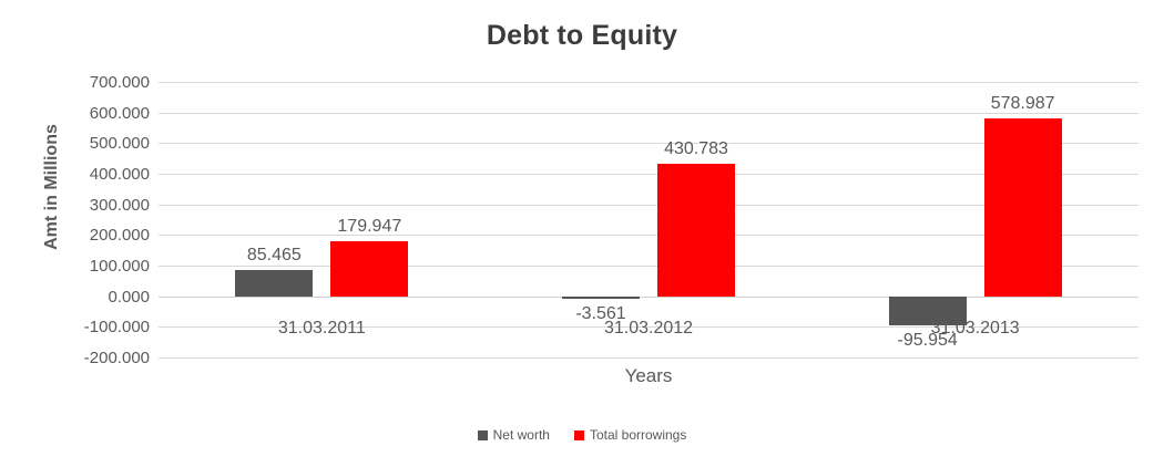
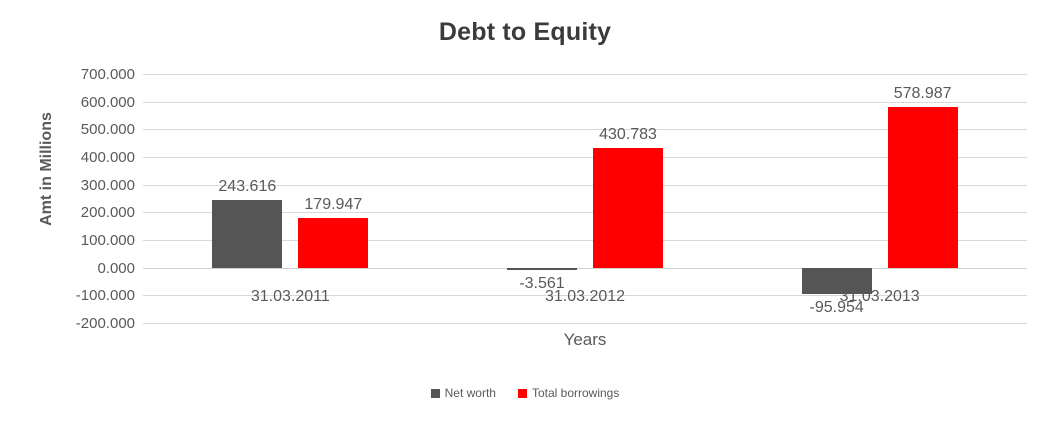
Net worth/31.03.2011: 85.465 -> 243.616
